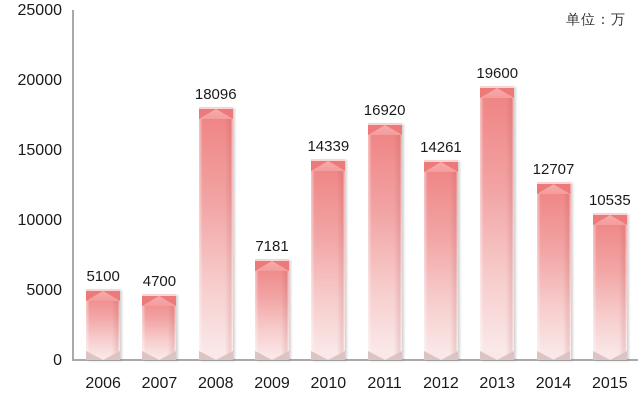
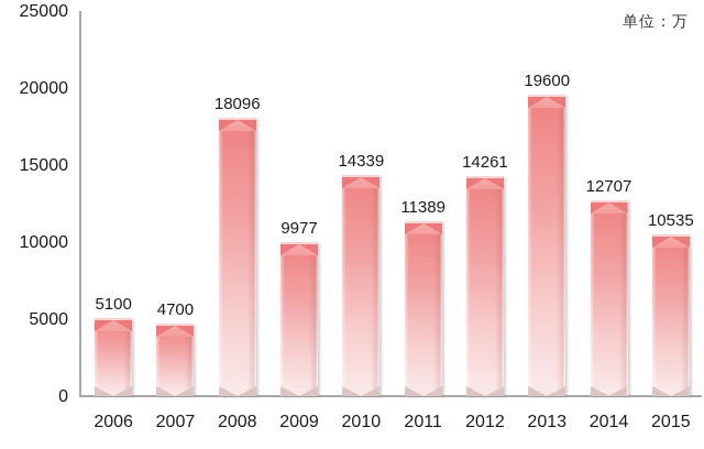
2009: 7181 -> 9977
2011: 16920 -> 11389
